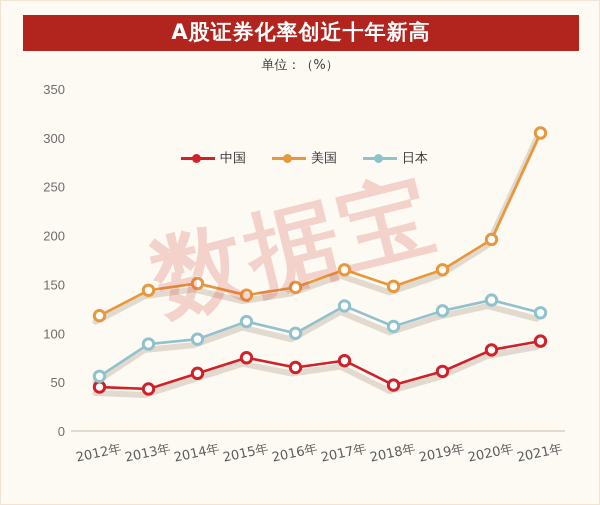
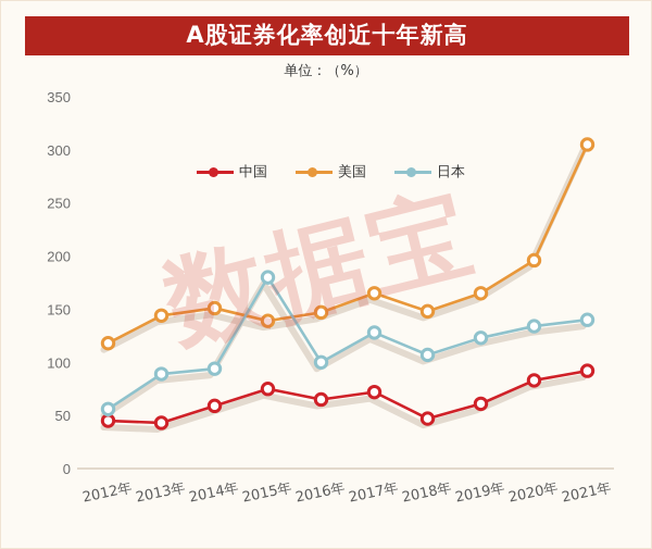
日本/2015年: 110 -> 180
日本/2021年: 120 -> 140
